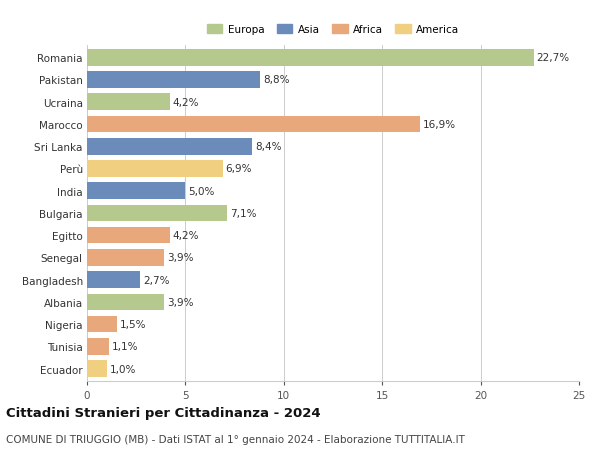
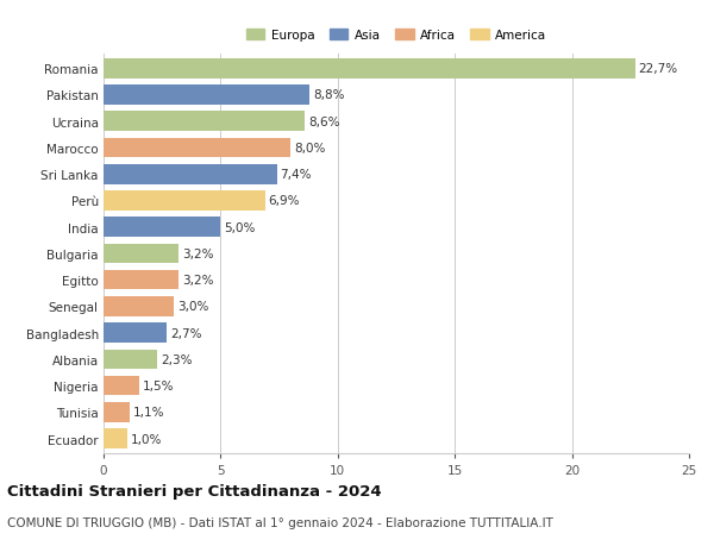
Ucraina: 4,2% -> 8,6%
Marocco: 16,9% -> 8,0%
Sri Lanka: 8,4% -> 7,4%
Bulgaria: 7,1% -> 3,2%
Egitto: 4,2% -> 3,2%
Senegal: 3,9% -> 3,0%
Albania: 3,9% -> 2,3%
